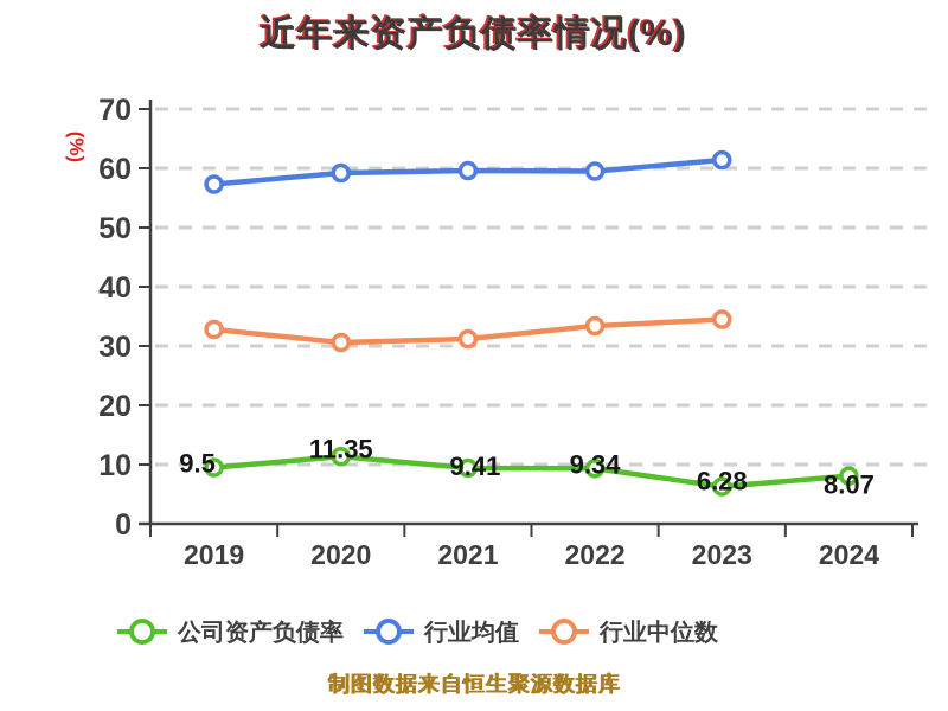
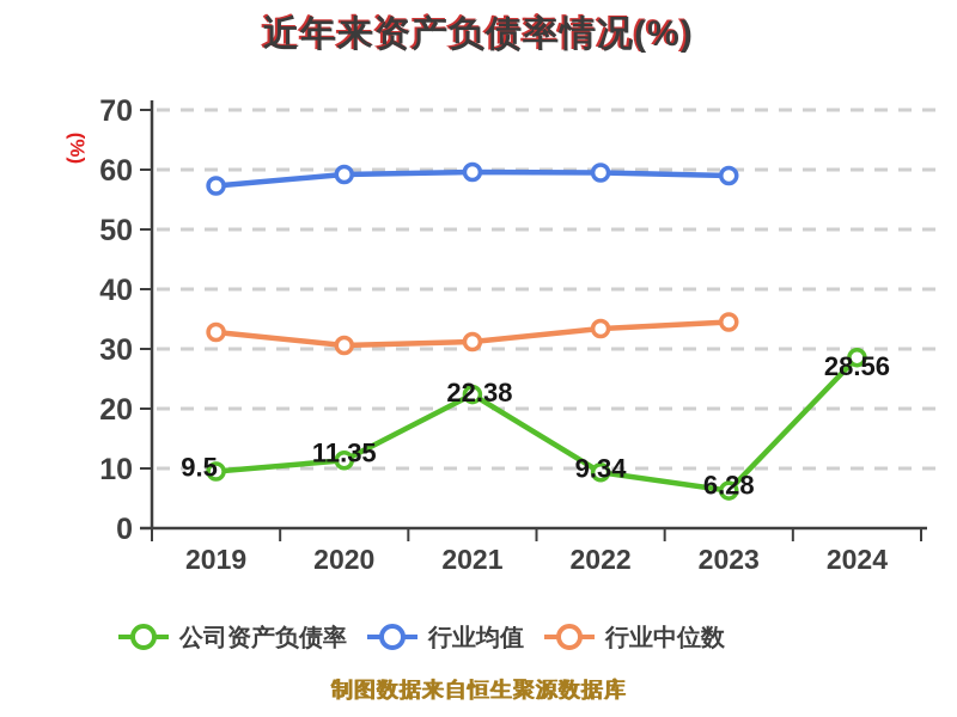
公司资产负债率/2021: 9.41 -> 22.38
行业均值/2023: 61 -> 59
公司资产负债率/2024: 8.07 -> 28.56
